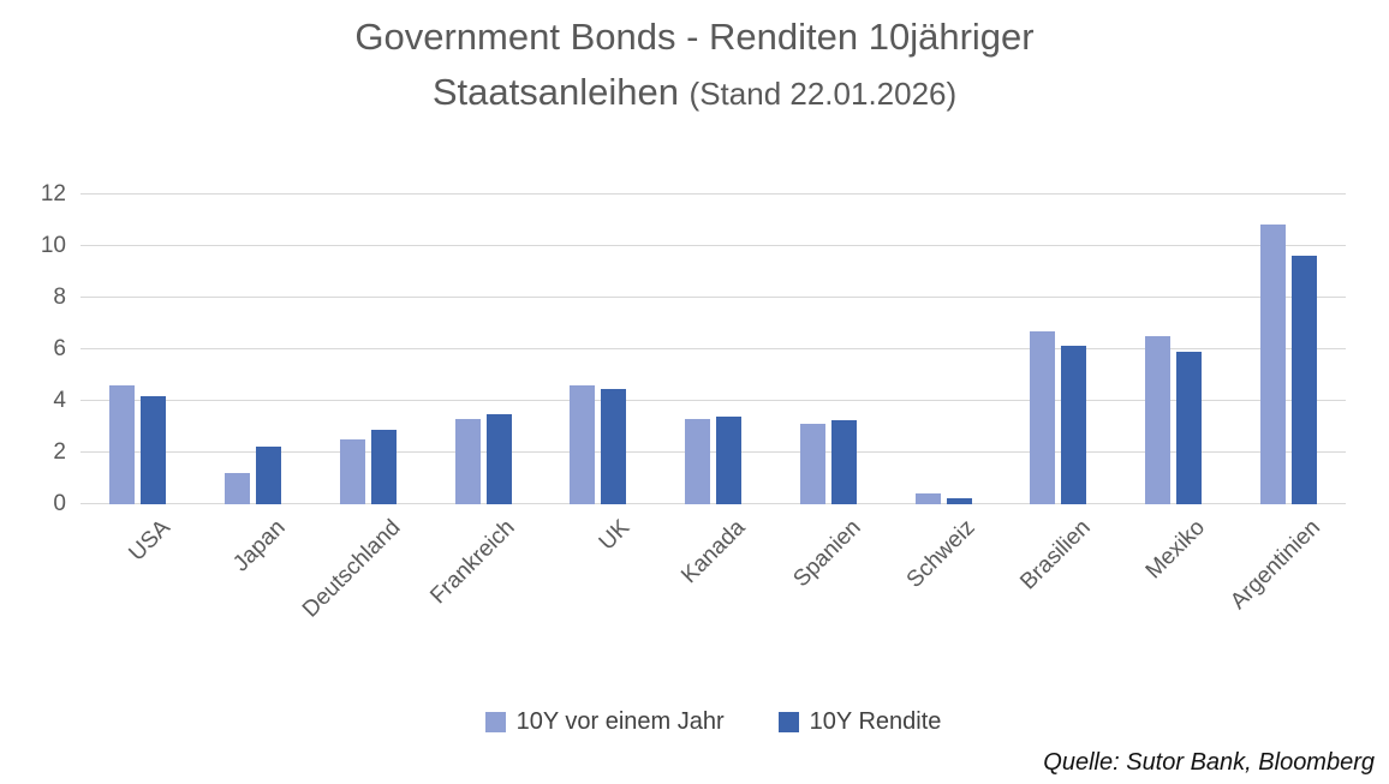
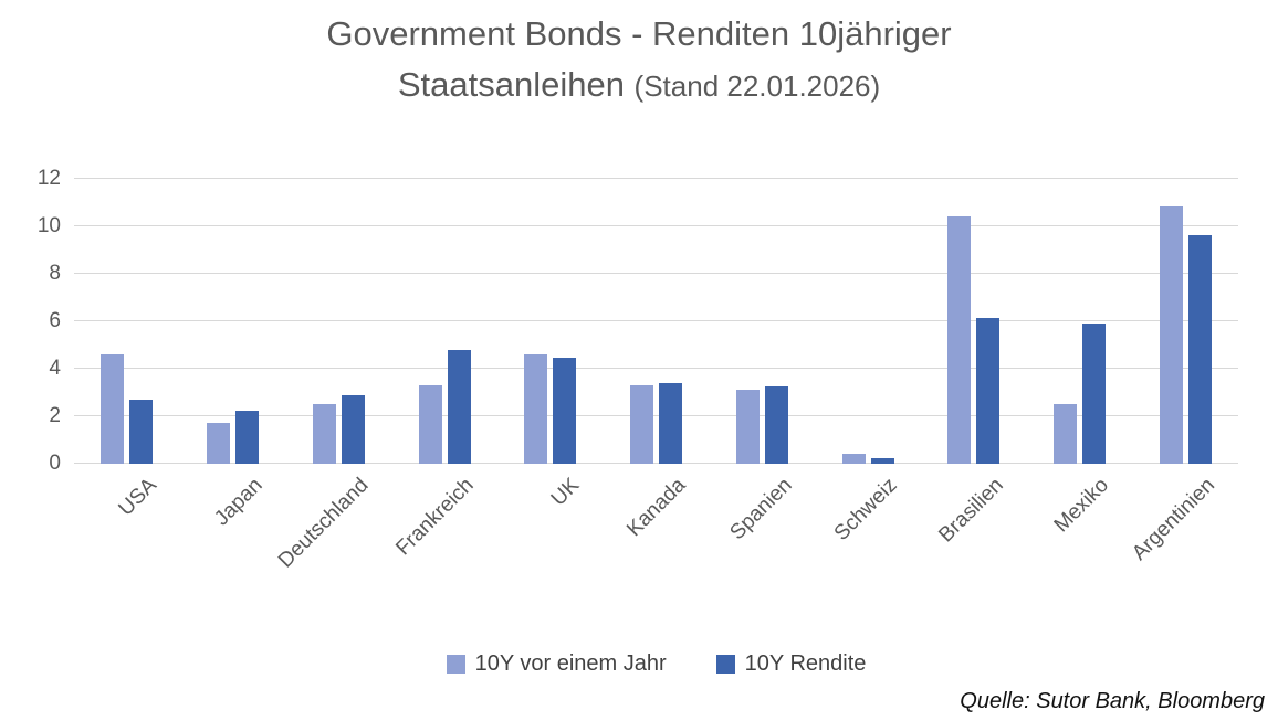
10Y Rendite/USA: 4.2 -> 2.7
10Y vor einem Jahr/Japan: 1.2 -> 1.7
10Y Rendite/Frankreich: 3.5 -> 4.8
10Y vor einem Jahr/Brasilien: 6.7 -> 10.4
10Y vor einem Jahr/Mexiko: 6.5 -> 2.5
